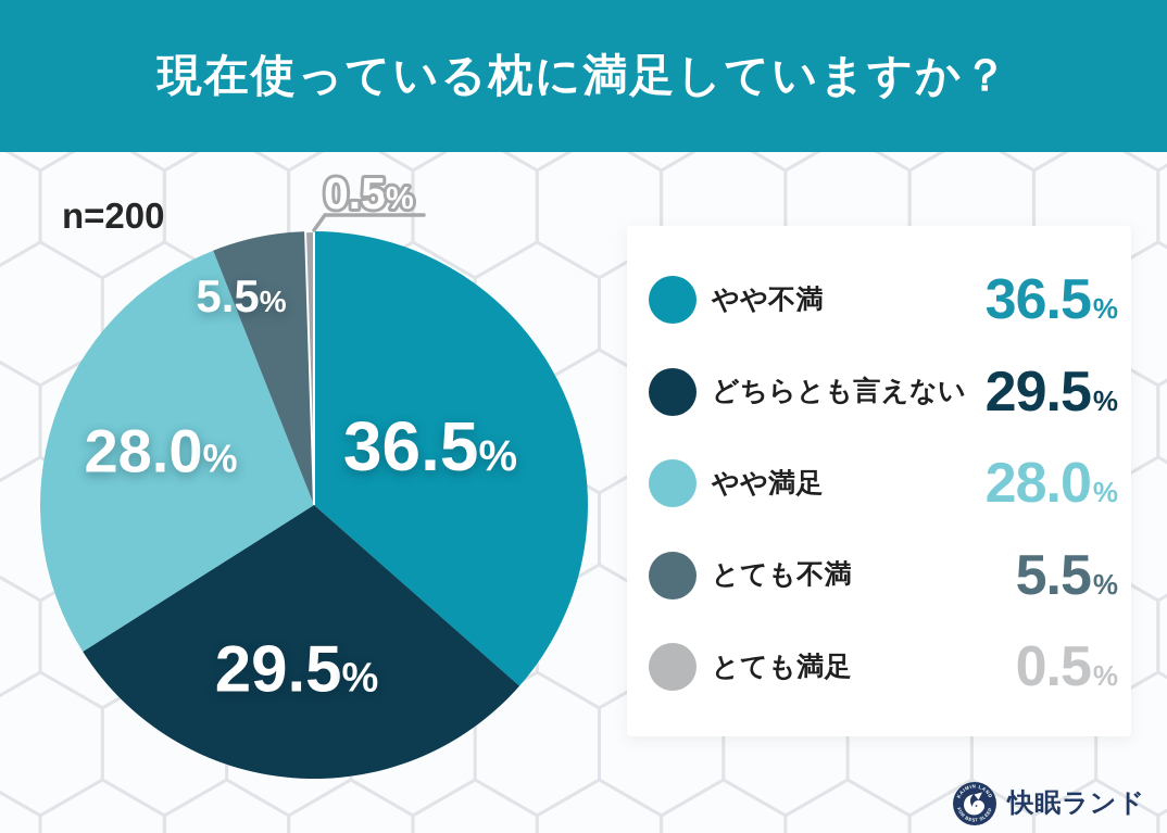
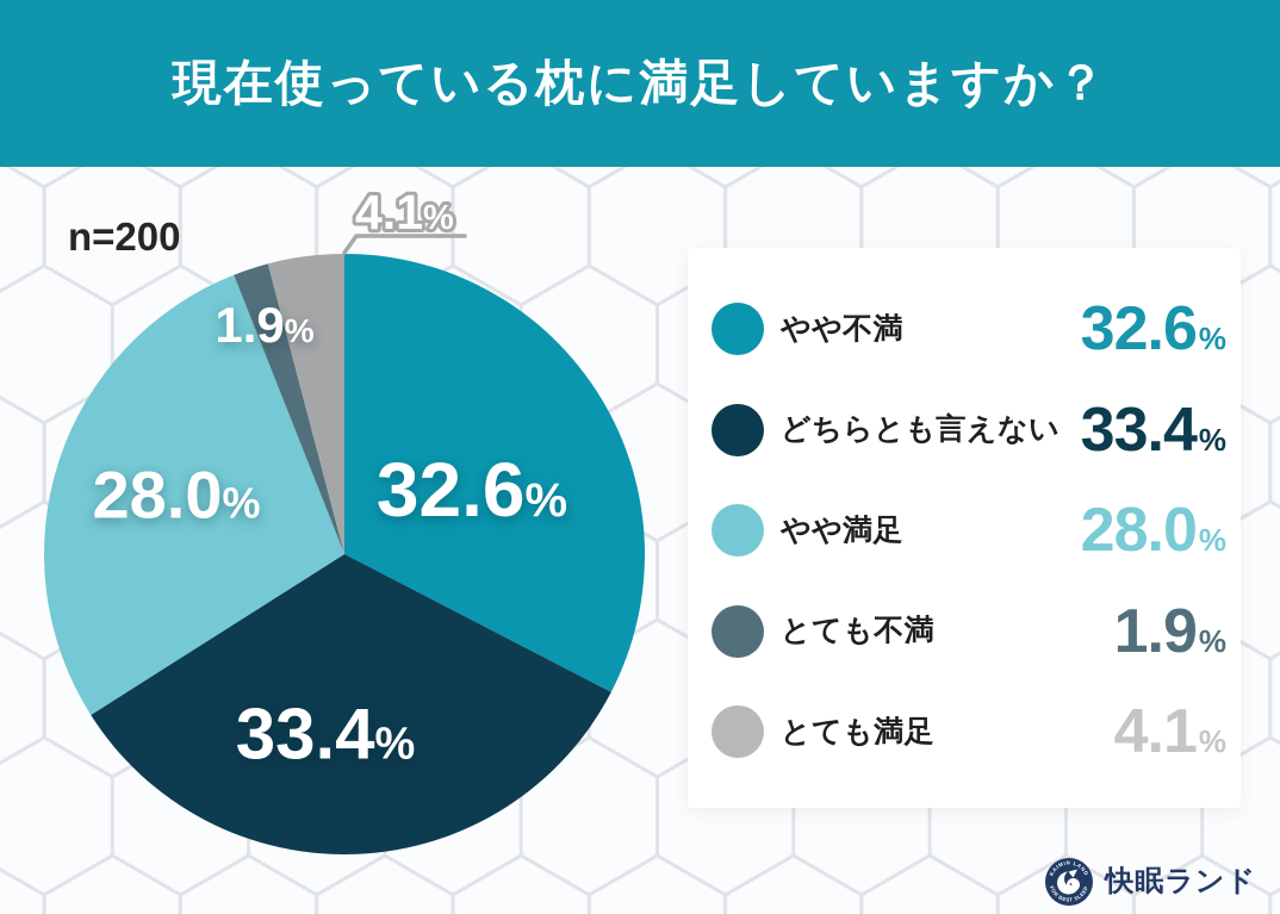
やや不満: 36.5 -> 32.6
どちらとも言えない: 29.5 -> 33.4
とても不満: 5.5 -> 1.9
とても満足: 0.5 -> 4.1
